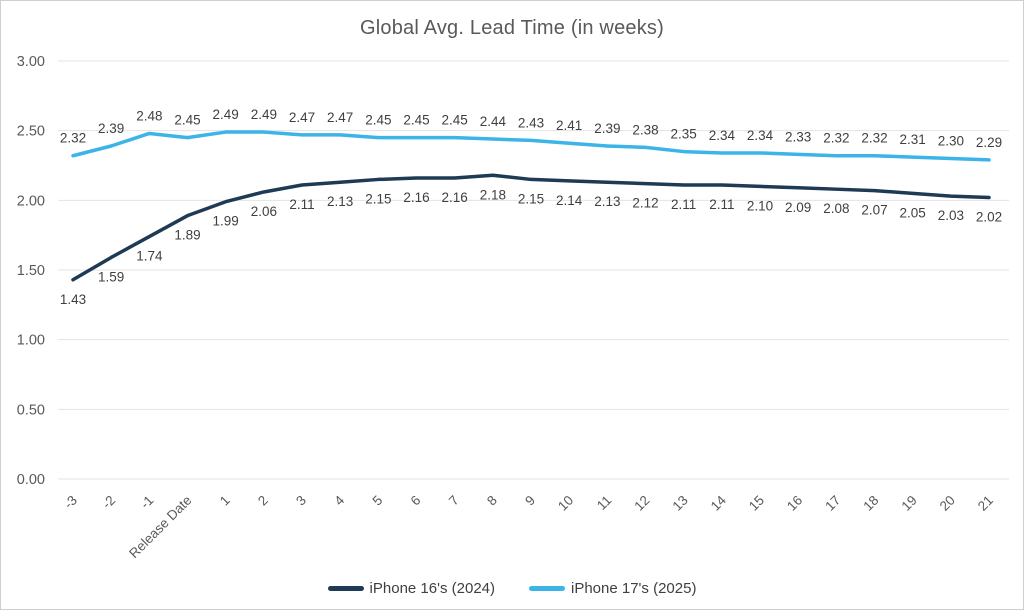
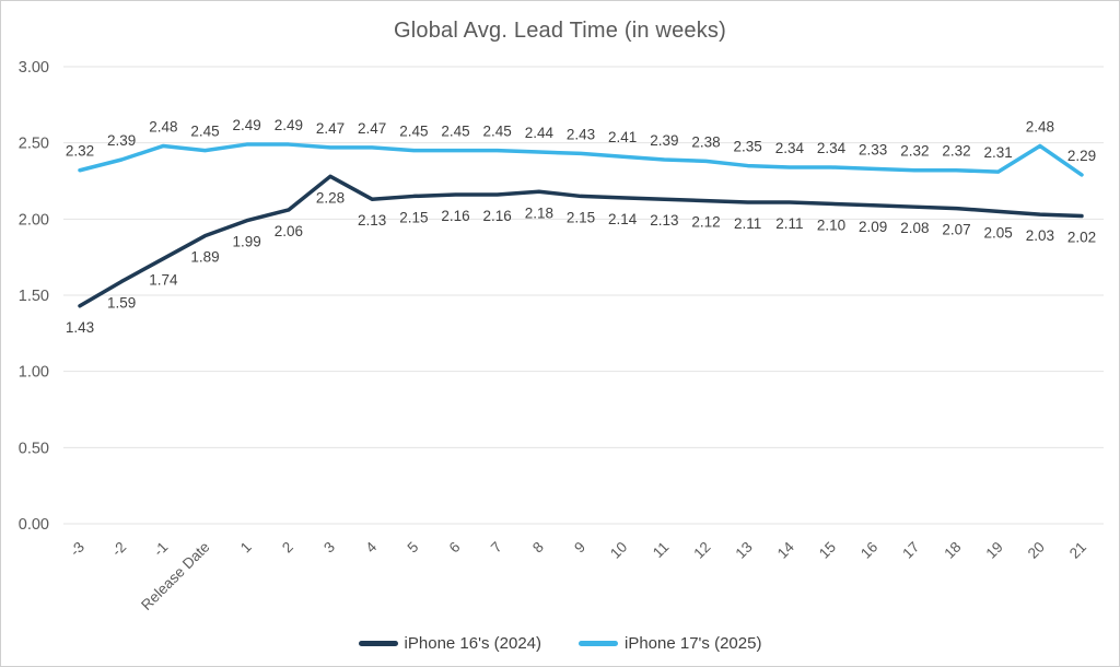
iPhone 16's (2024)/3: 2.11 -> 2.28
iPhone 17's (2025)/20: 2.30 -> 2.48
